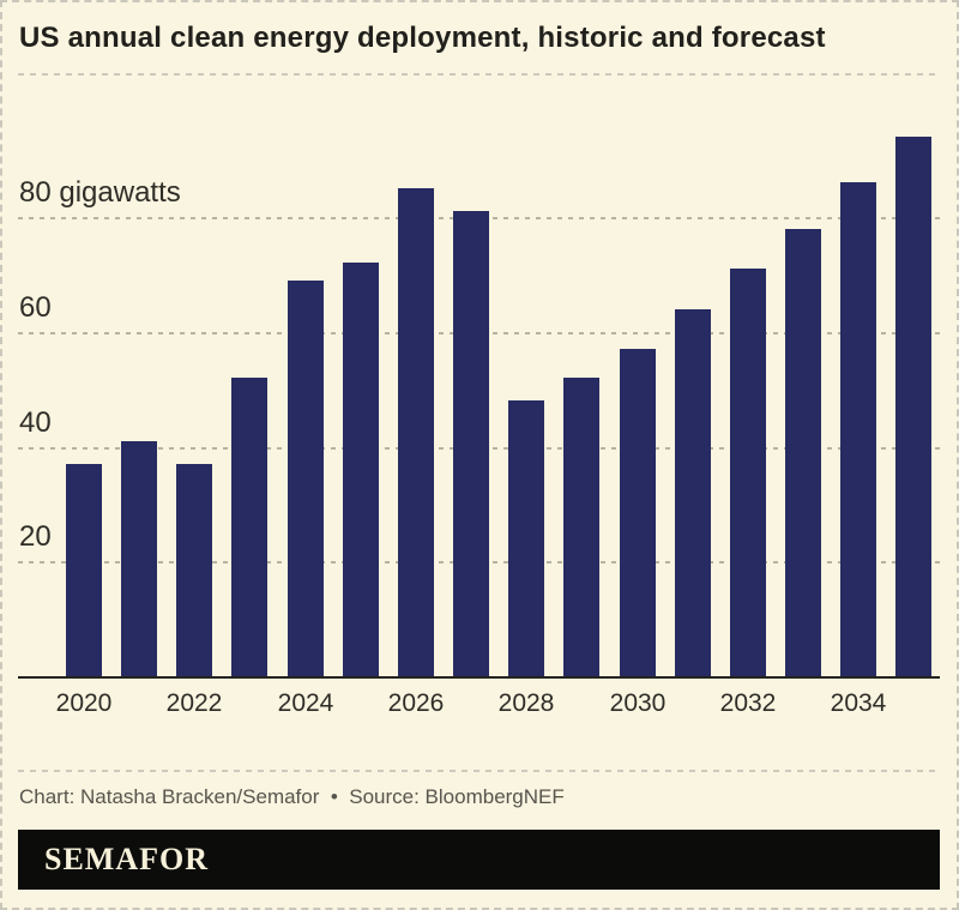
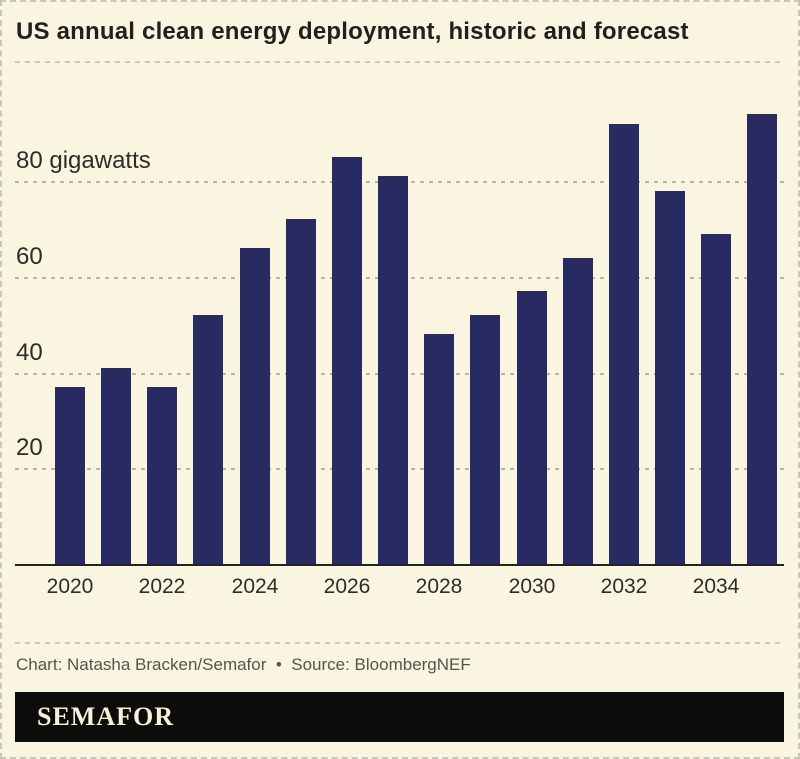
2024: 69 -> 66
2032: 71 -> 92
2034: 86 -> 69
